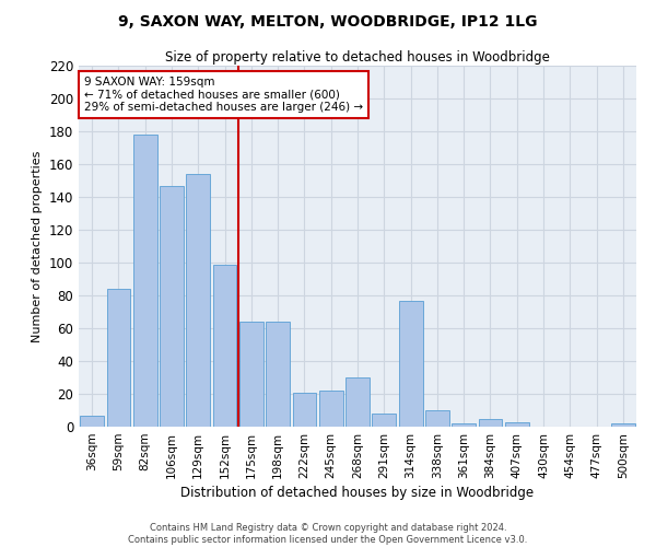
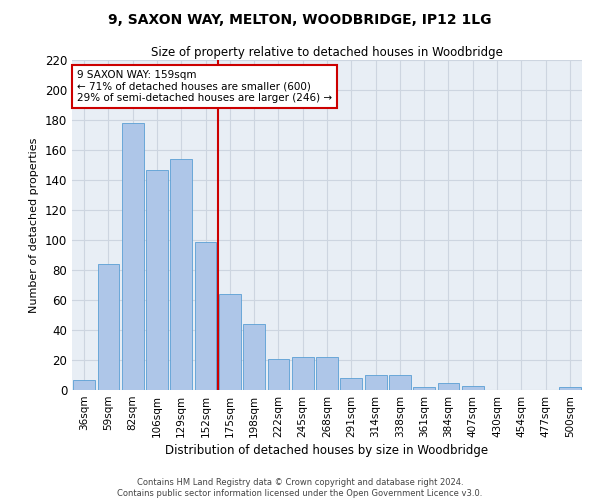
198sqm: 64 -> 44
268sqm: 30 -> 22
314sqm: 77 -> 10
